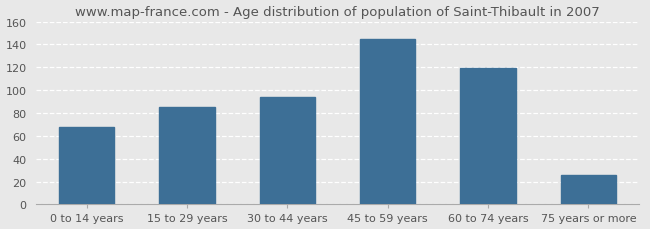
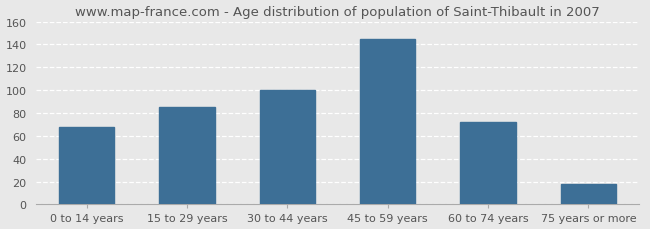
30 to 44 years: 94 -> 100
60 to 74 years: 119 -> 72
75 years or more: 26 -> 18
